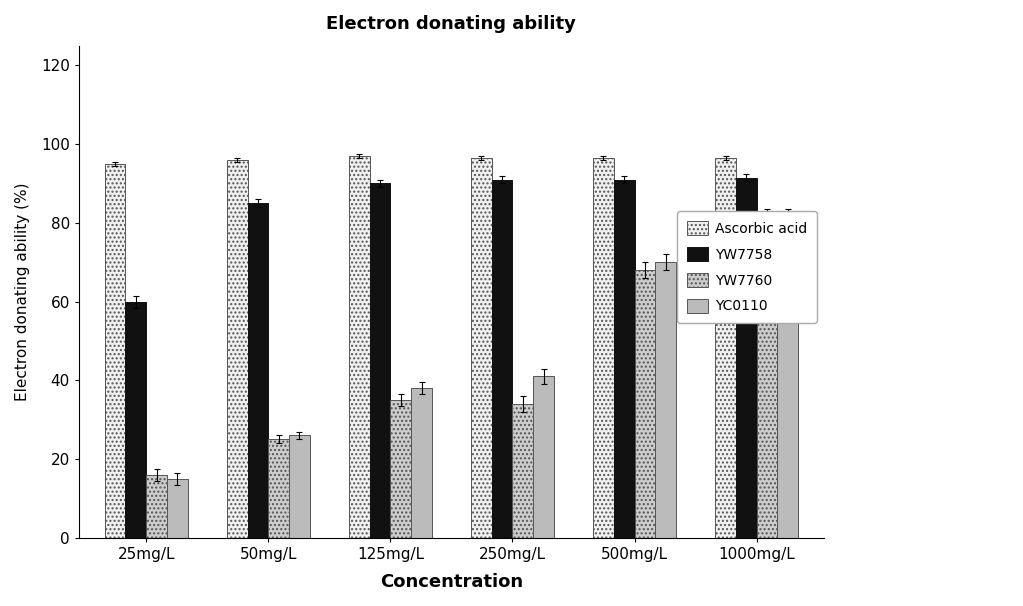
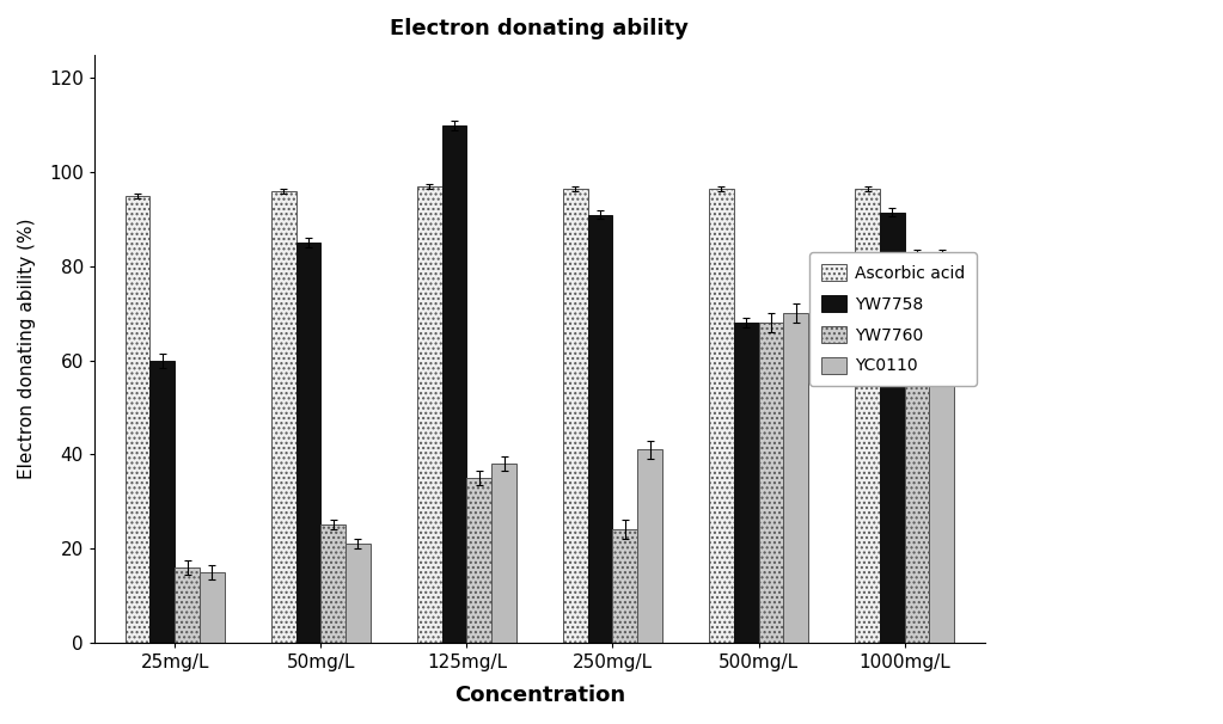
YC0110/50mg/L: 26 -> 21
YW7758/125mg/L: 90.0 -> 110.0
YW7760/250mg/L: 34 -> 24
YW7758/500mg/L: 91.0 -> 68.0
